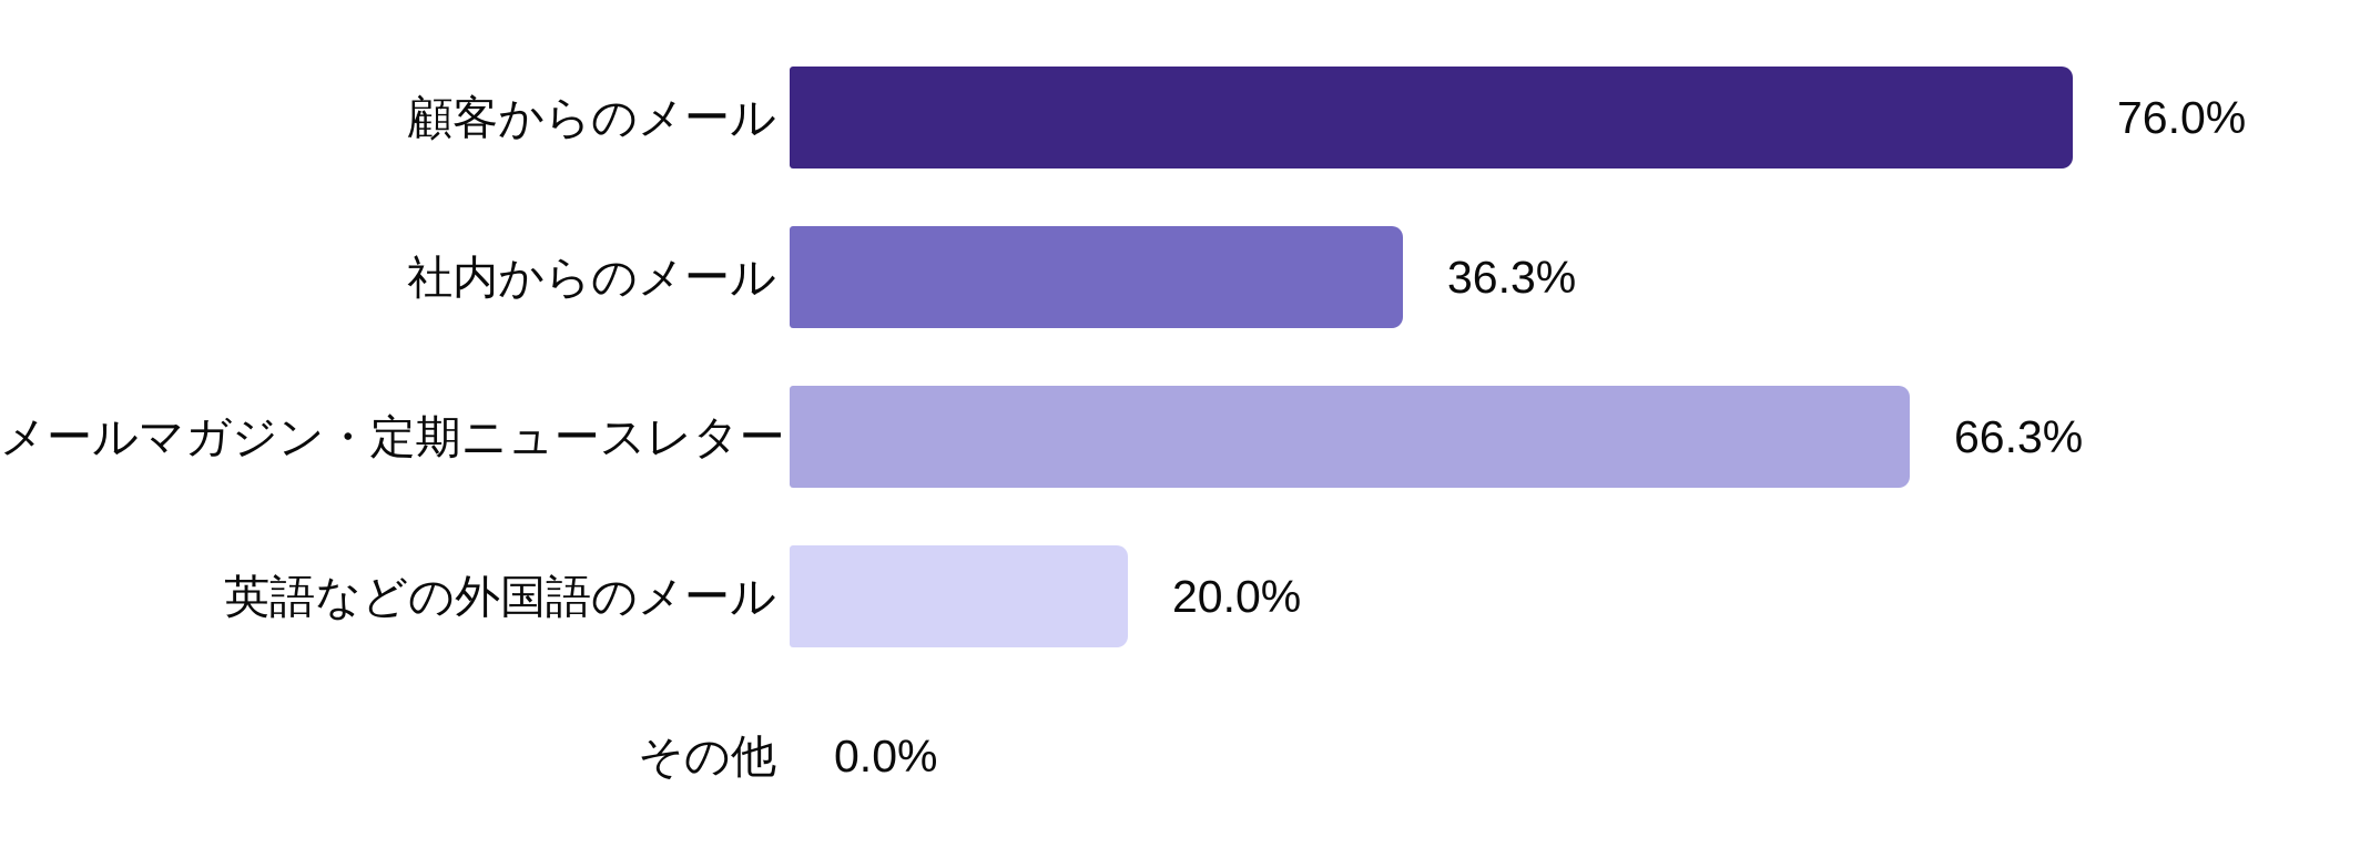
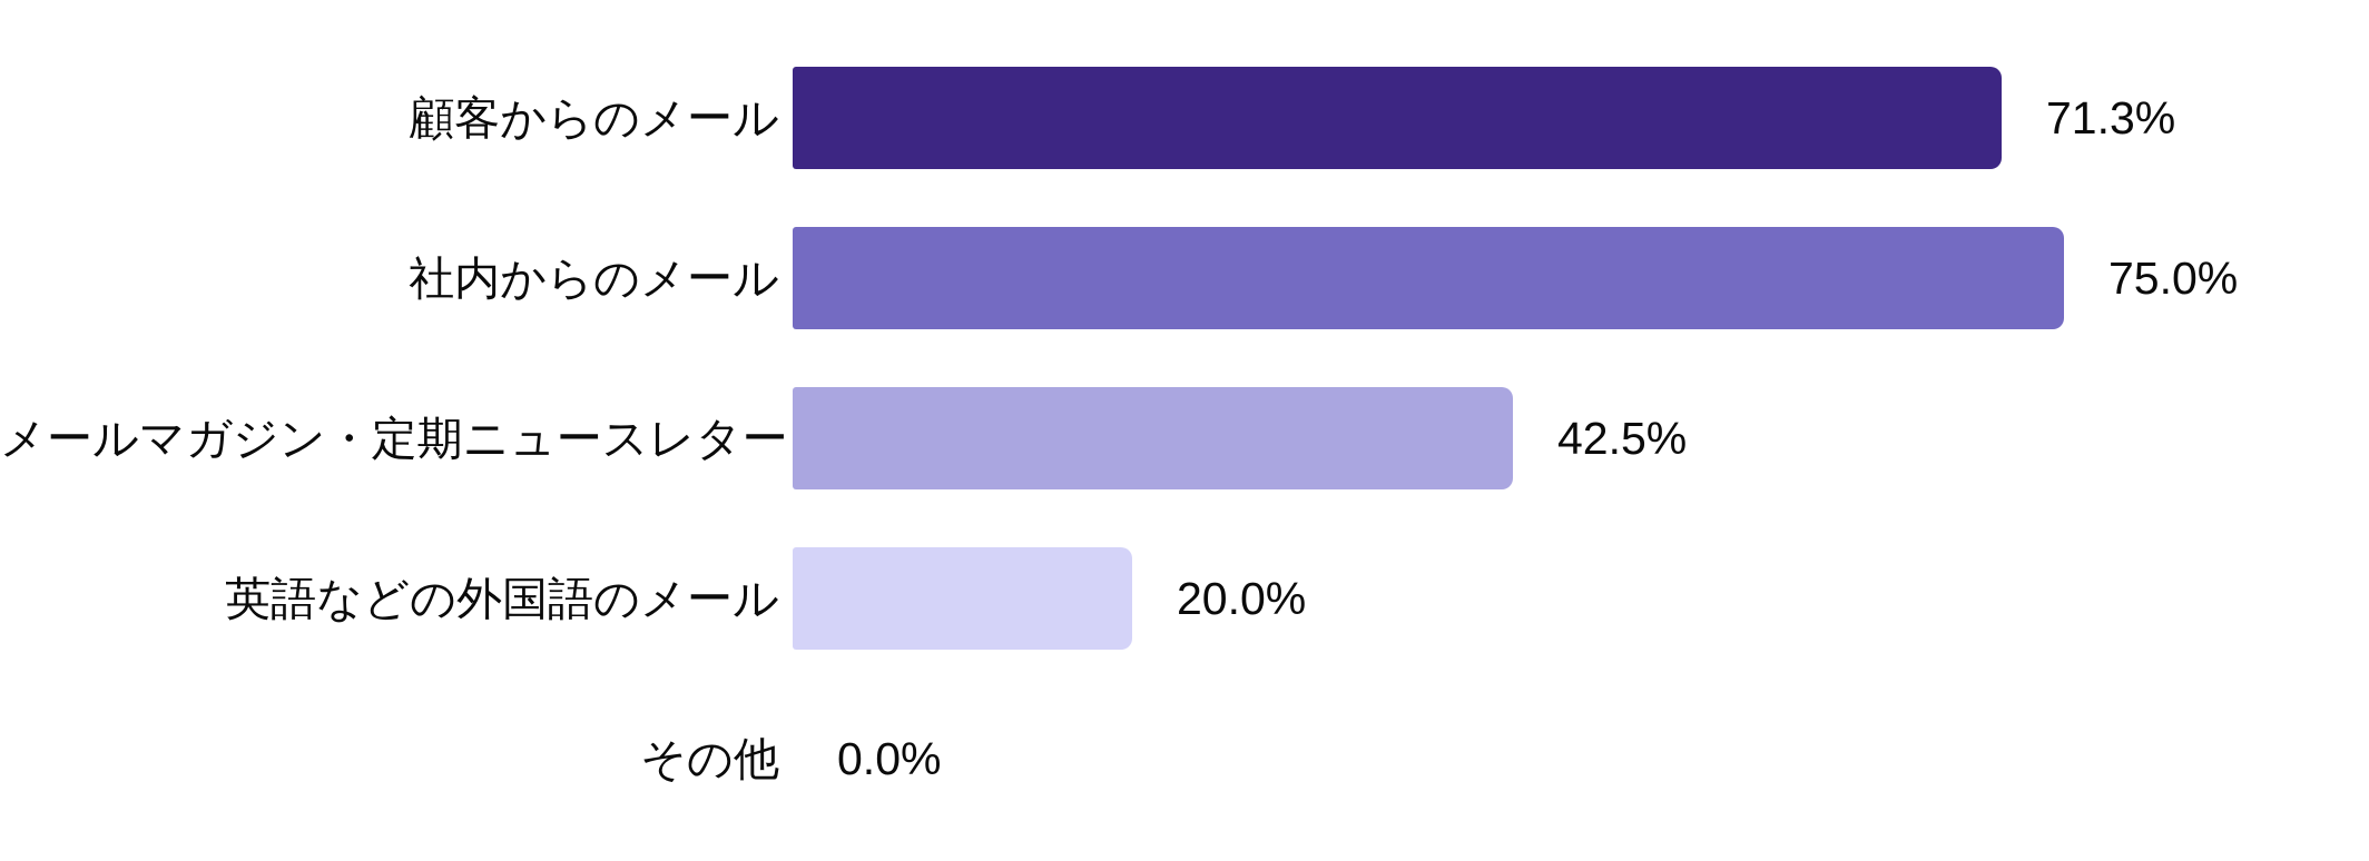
顧客からのメール: 76.0% -> 71.3%
社内からのメール: 36.3% -> 75.0%
メールマガジン・定期ニュースレター: 66.3% -> 42.5%
